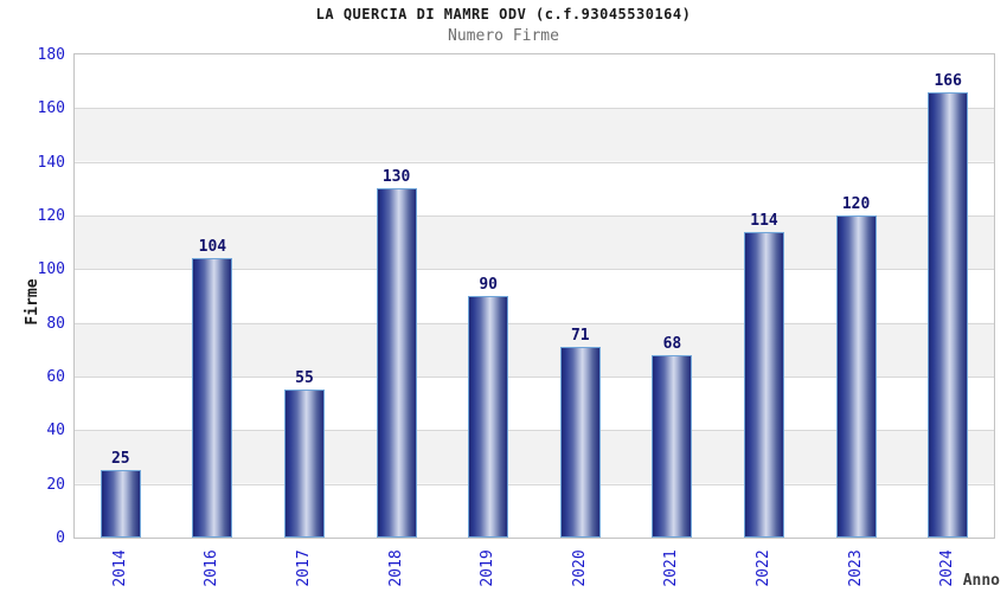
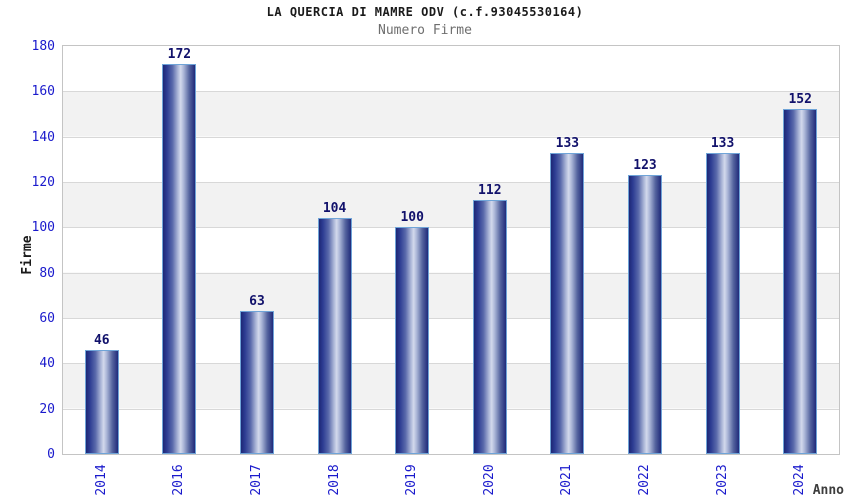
2014: 25 -> 46
2016: 104 -> 172
2017: 55 -> 63
2018: 130 -> 104
2019: 90 -> 100
2020: 71 -> 112
2021: 68 -> 133
2022: 114 -> 123
2023: 120 -> 133
2024: 166 -> 152
